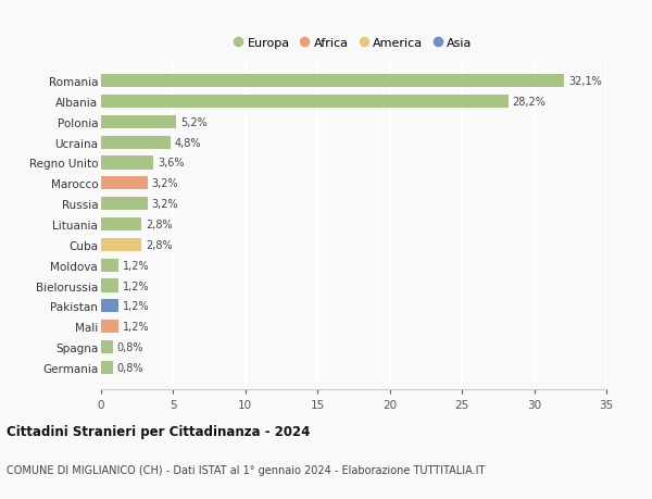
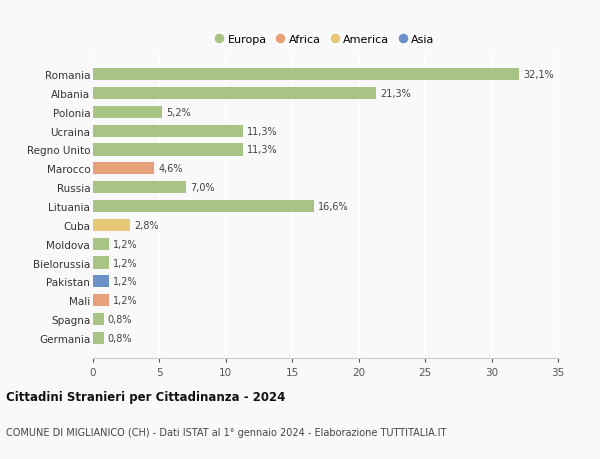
Albania: 28,2% -> 21,3%
Ucraina: 4,8% -> 11,3%
Regno Unito: 3,6% -> 11,3%
Marocco: 3,2% -> 4,6%
Russia: 3,2% -> 7,0%
Lituania: 2,8% -> 16,6%
